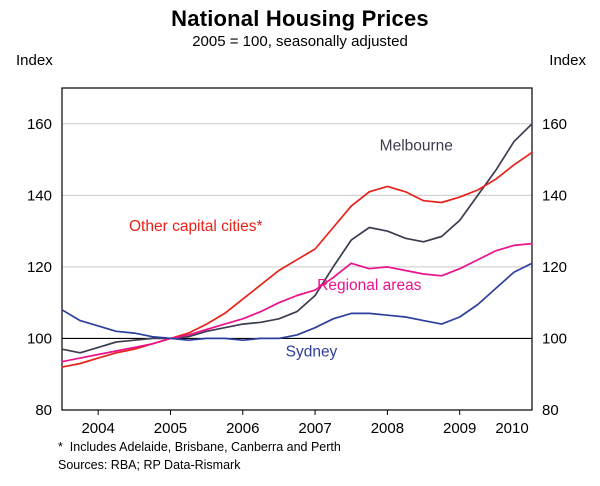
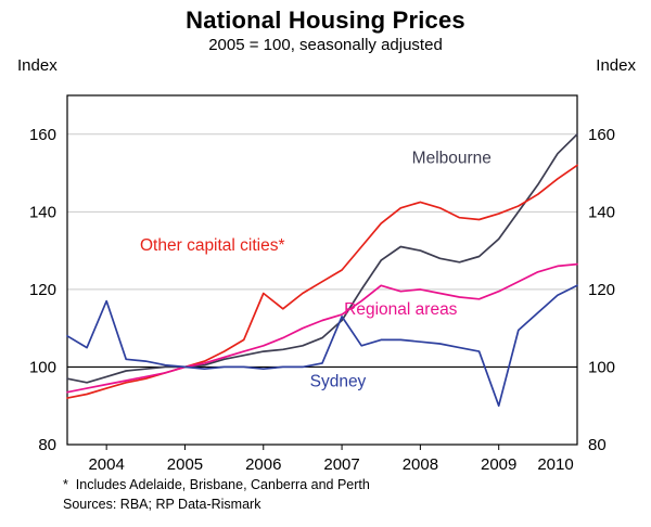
Sydney/2004: 104 -> 117
Other capital cities*/2006: 111 -> 119
Sydney/2007: 103 -> 113
Sydney/2009: 106 -> 90
